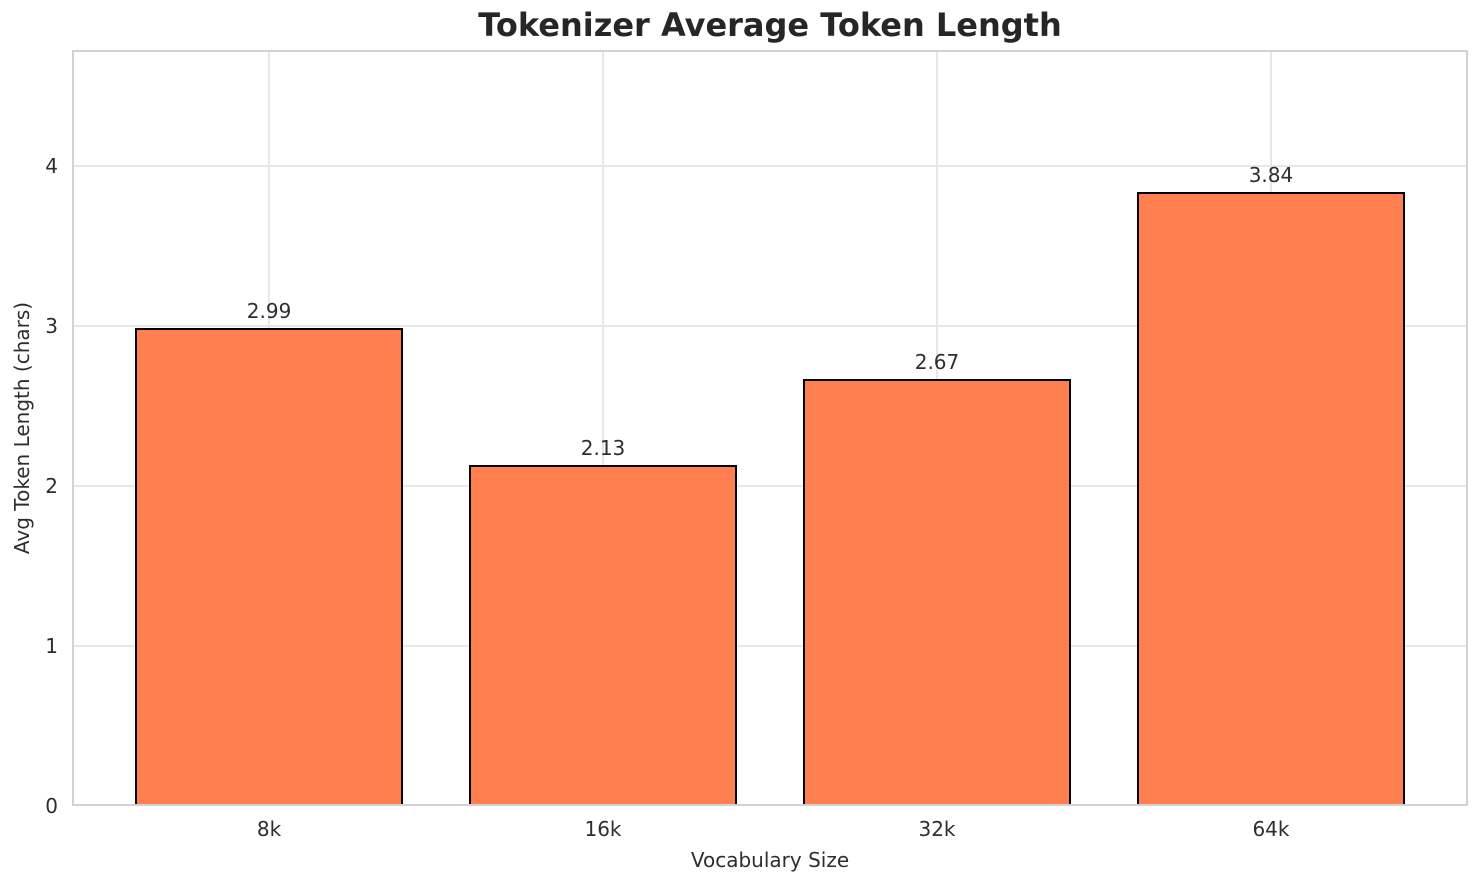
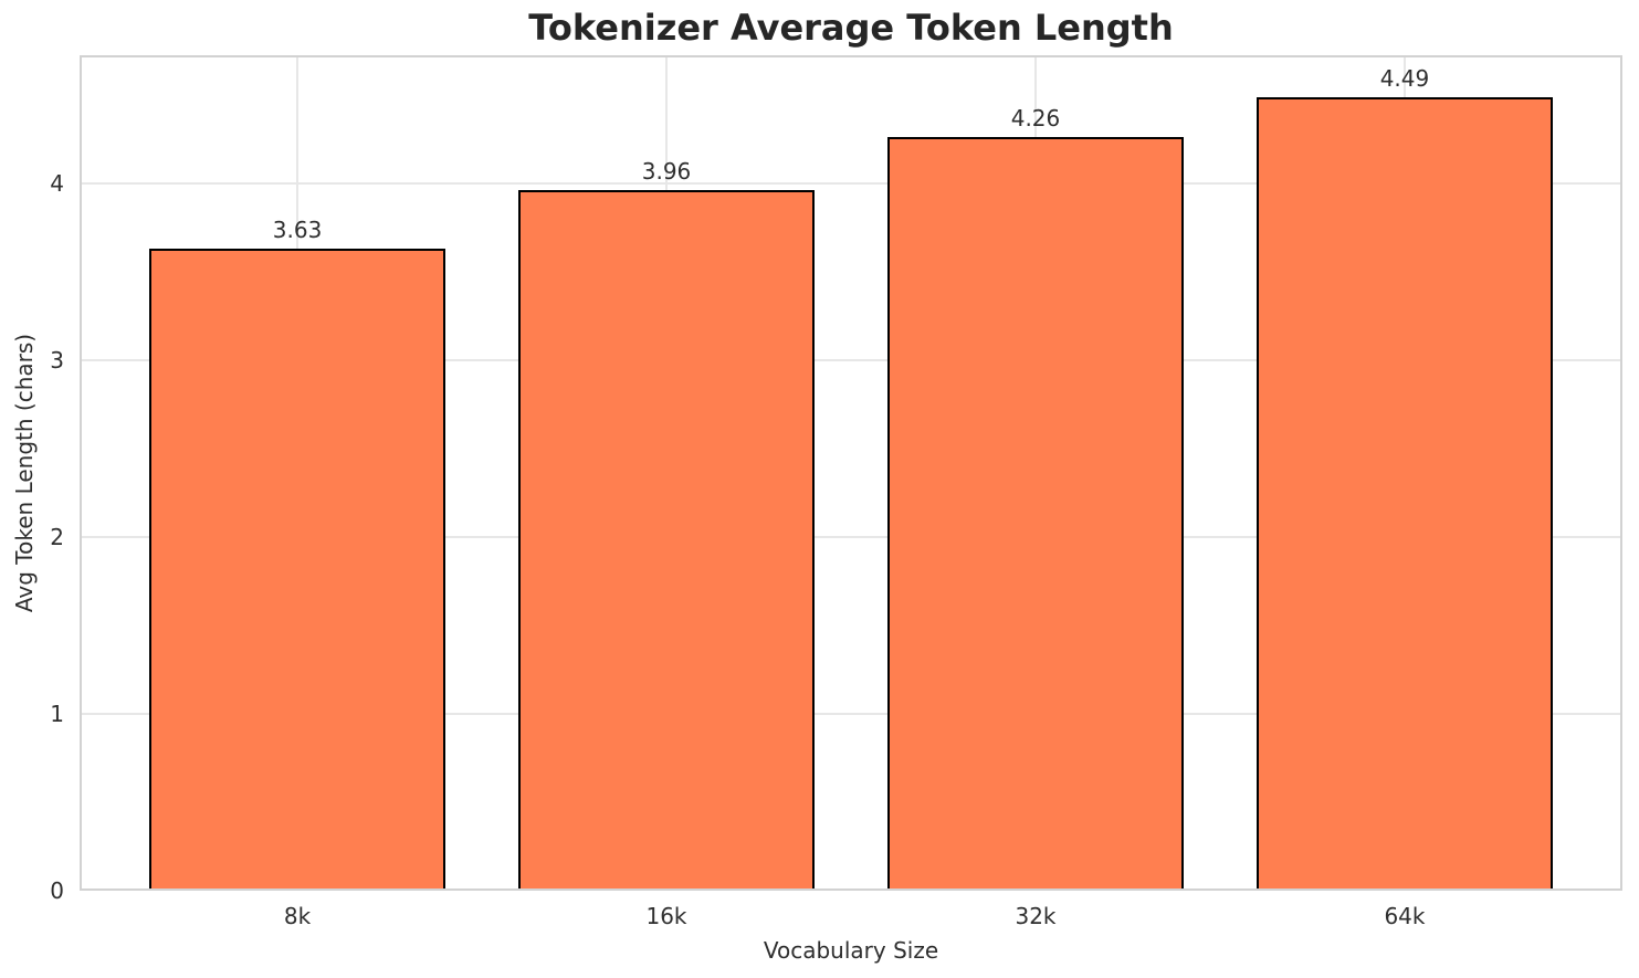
8k: 2.99 -> 3.63
16k: 2.13 -> 3.96
32k: 2.67 -> 4.26
64k: 3.84 -> 4.49
